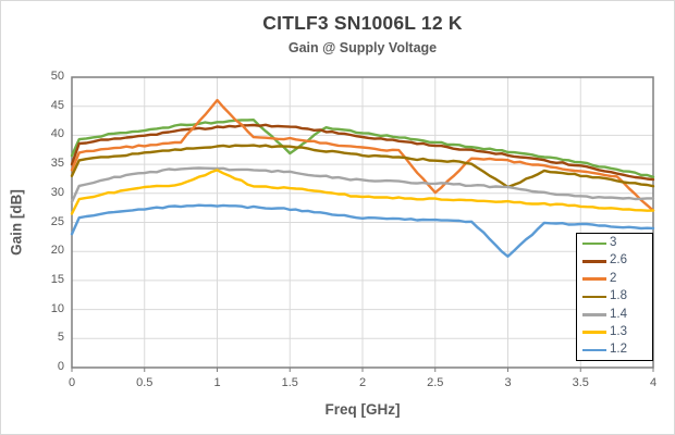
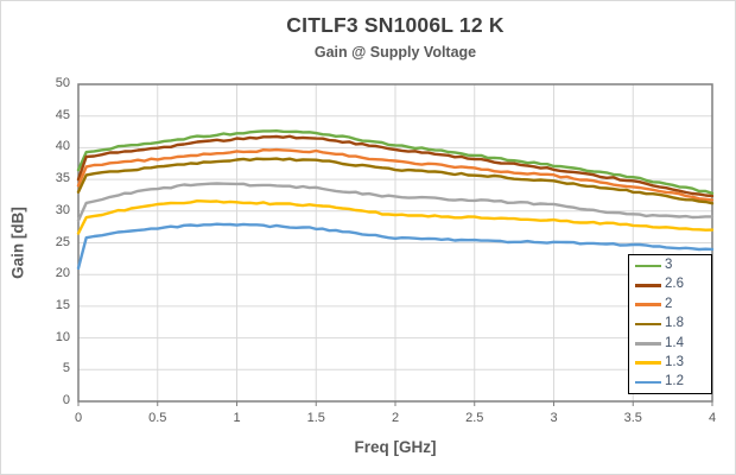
1.2/0: 23 -> 21
2/1: 46 -> 39
1.3/1: 34 -> 31
3/1.5: 37 -> 42
2/2.5: 30 -> 37
1.8/3: 31 -> 35
1.2/3: 19 -> 25
2/4: 27 -> 32
